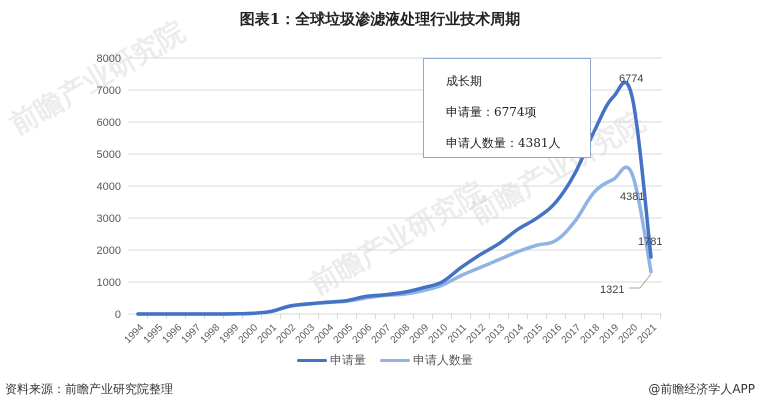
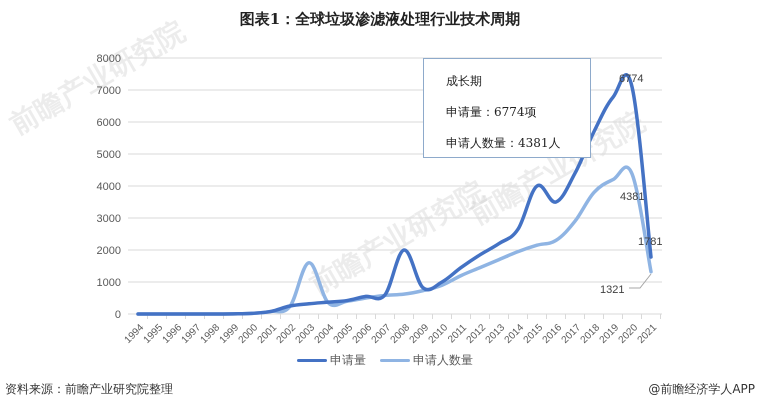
申请人数量/2003: 300 -> 1600
申请量/2008: 700 -> 2000
申请量/2015: 3000 -> 4000
申请量/2020: 6800 -> 7100
